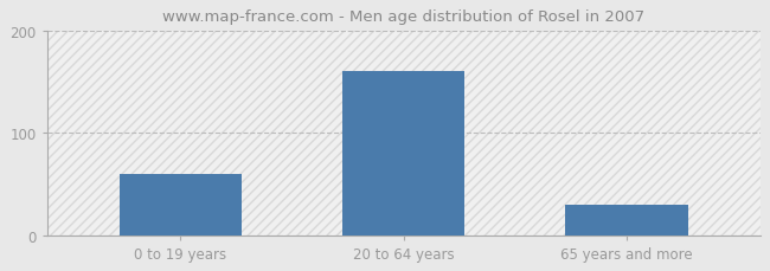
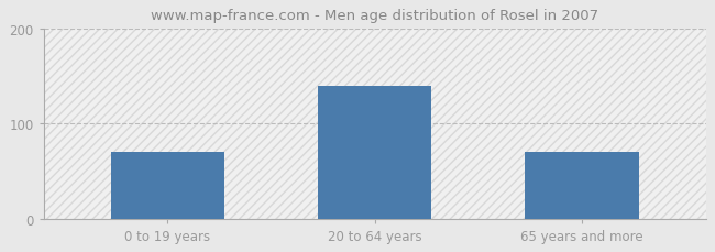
0 to 19 years: 60 -> 70
20 to 64 years: 160 -> 140
65 years and more: 30 -> 70
